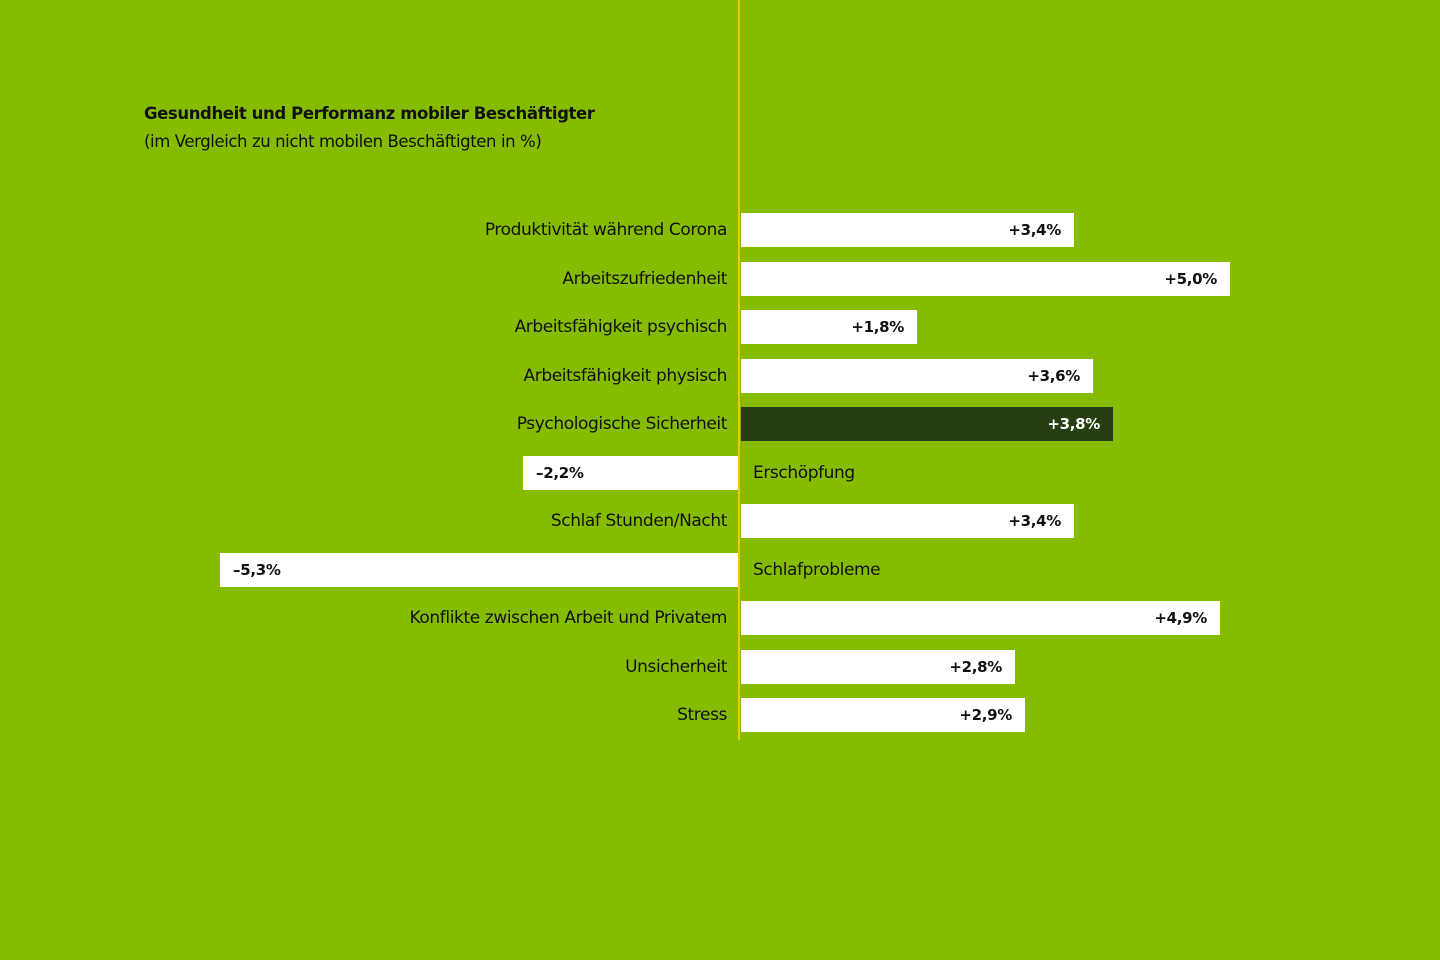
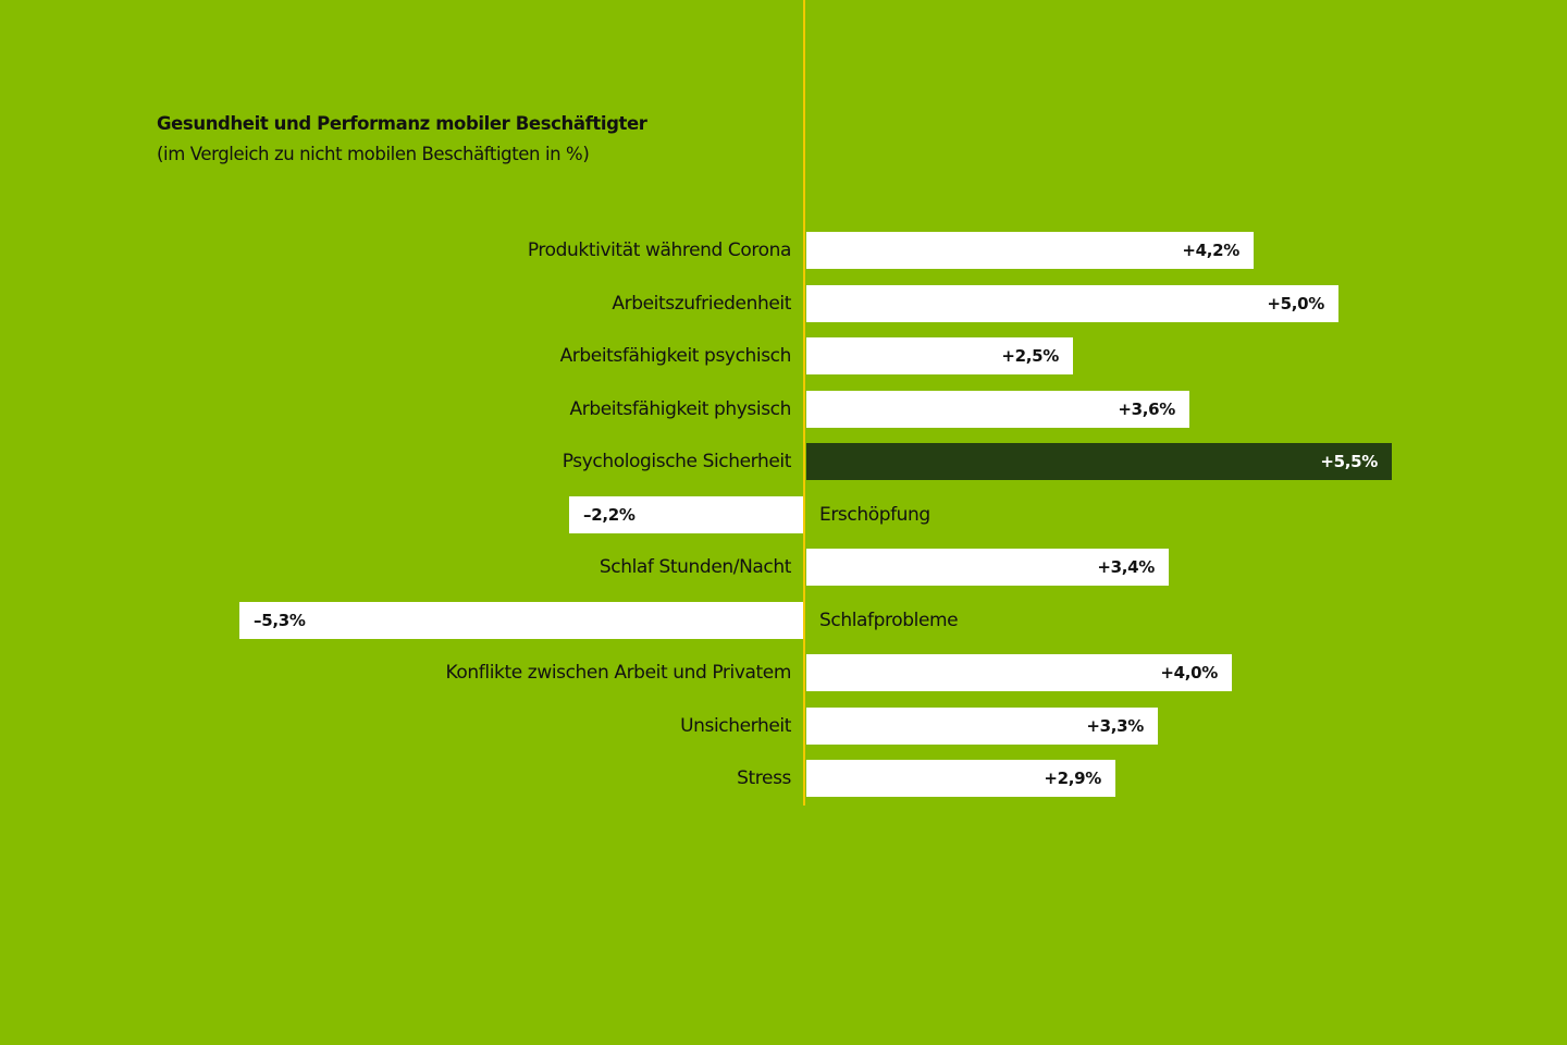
Produktivität während Corona: +3,4% -> +4,2%
Arbeitsfähigkeit psychisch: +1,8% -> +2,5%
Psychologische Sicherheit: +3,8% -> +5,5%
Konflikte zwischen Arbeit und Privatem: +4,9% -> +4,0%
Unsicherheit: +2,8% -> +3,3%
